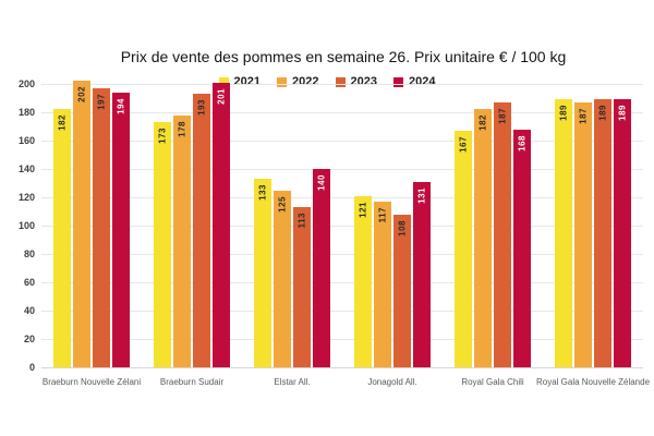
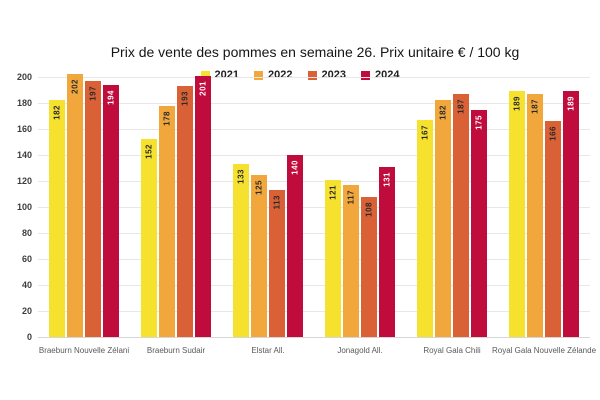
2021/Braeburn Sudair: 173 -> 152
2024/Royal Gala Chili: 168 -> 175
2023/Royal Gala Nouvelle Zélande: 189 -> 166
